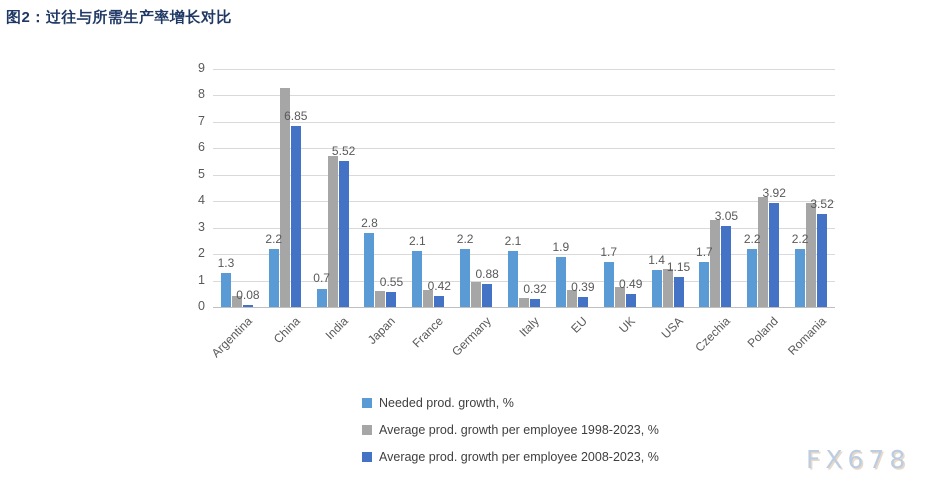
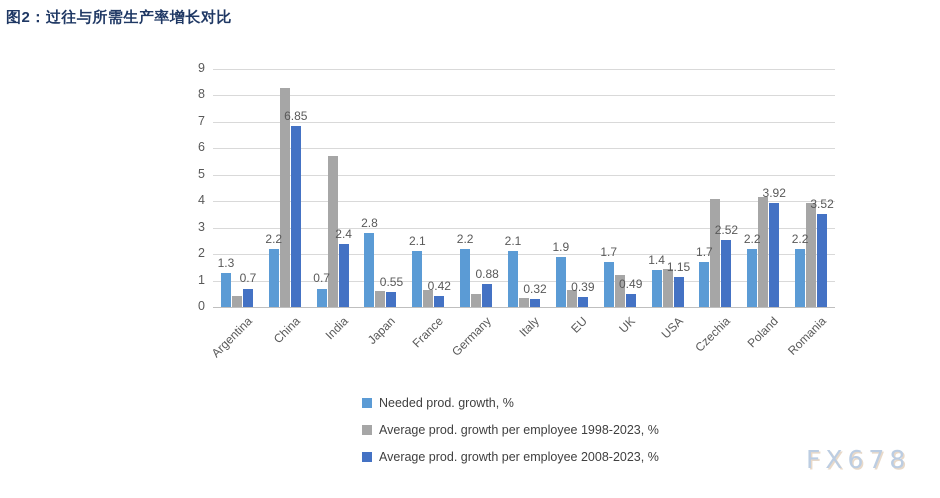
Average prod. growth per employee 2008-2023, %/Argentina: 0.08 -> 0.7
Average prod. growth per employee 2008-2023, %/India: 5.52 -> 2.4
Average prod. growth per employee 1998-2023, %/Germany: 0.9 -> 0.5
Average prod. growth per employee 1998-2023, %/UK: 0.8 -> 1.2
Average prod. growth per employee 1998-2023, %/Czechia: 3.3 -> 4.1
Average prod. growth per employee 2008-2023, %/Czechia: 3.05 -> 2.52
